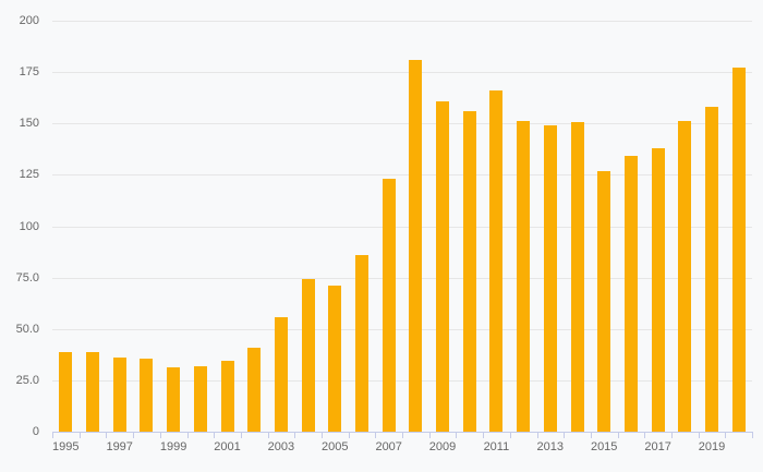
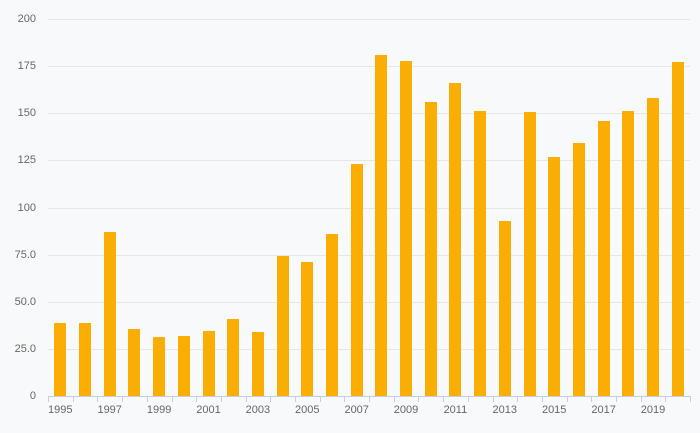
1997: 36 -> 87
2003: 56 -> 34
2009: 161 -> 178
2013: 149 -> 93
2017: 138 -> 146
